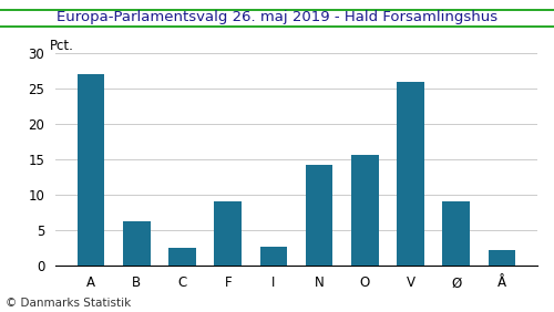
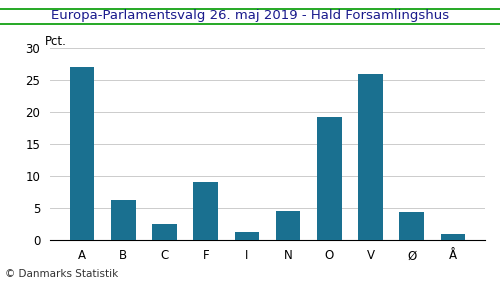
I: 2.6 -> 1.2
N: 14.2 -> 4.5
O: 15.6 -> 19.2
Ø: 9.0 -> 4.3
Å: 2.2 -> 0.9
